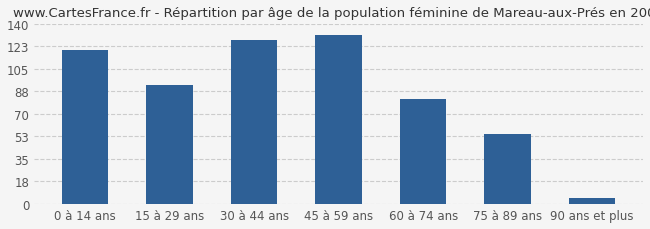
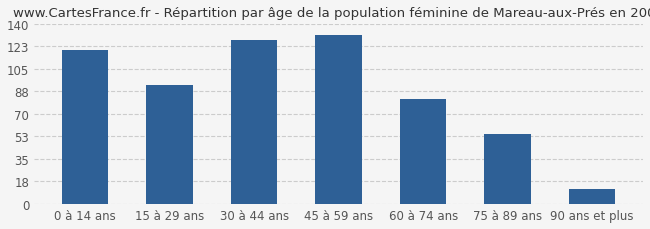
90 ans et plus: 5 -> 12
